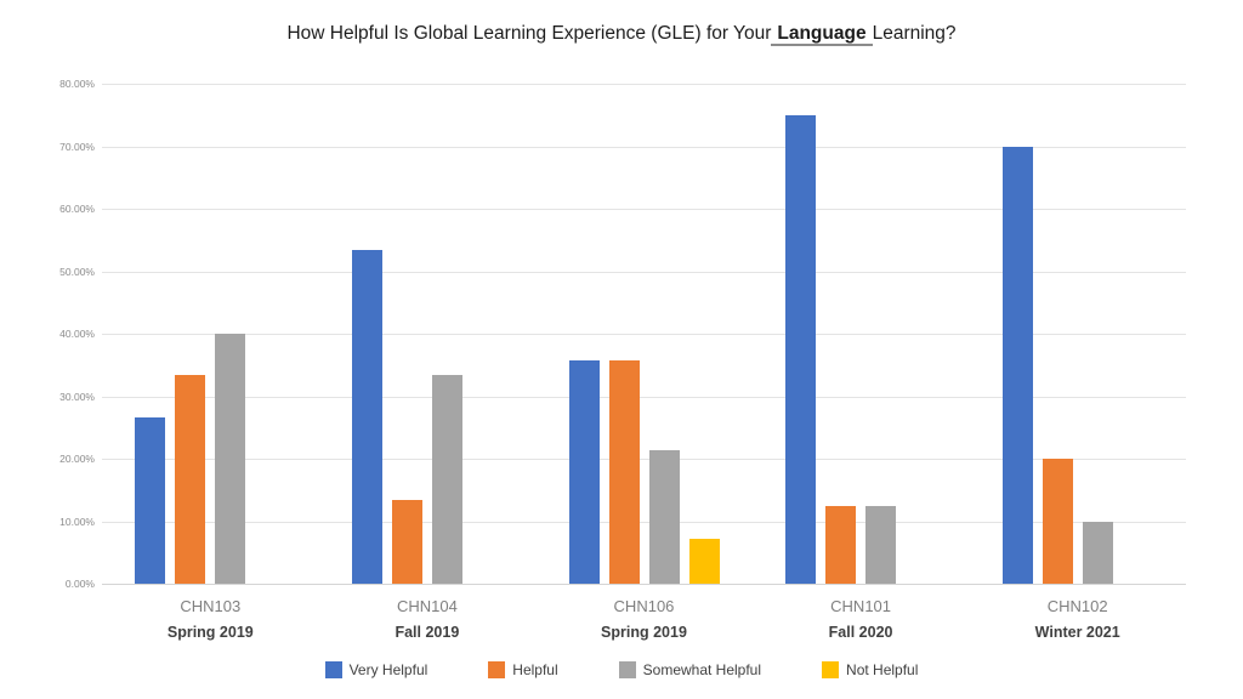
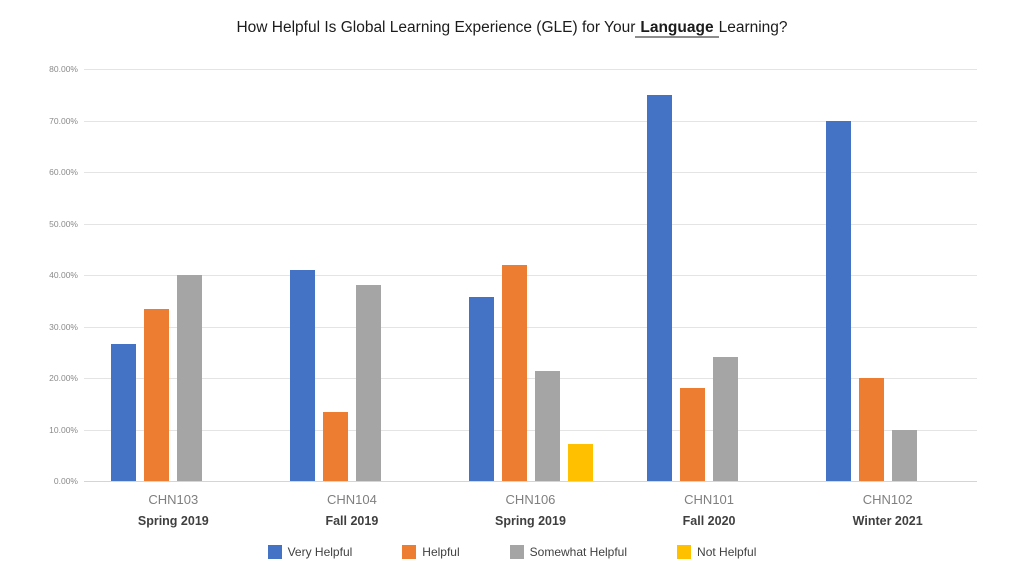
Very Helpful/CHN104: 53% -> 41%
Somewhat Helpful/CHN104: 33% -> 38%
Helpful/CHN106: 36% -> 42%
Helpful/CHN101: 12% -> 18%
Somewhat Helpful/CHN101: 12% -> 24%
